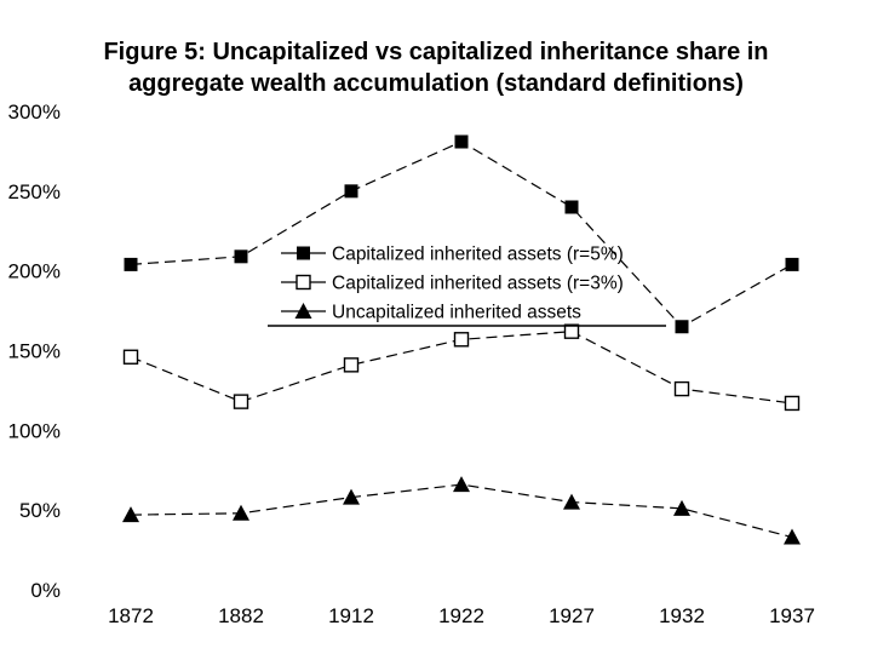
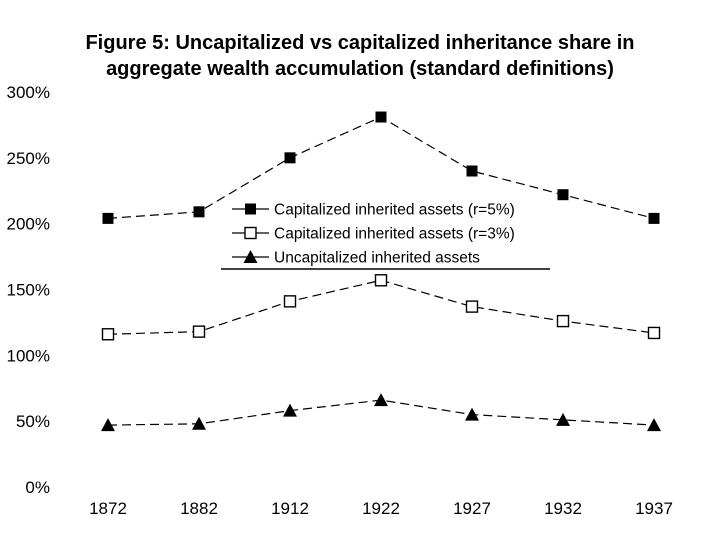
Capitalized inherited assets (r=3%)/1872: 146% -> 116%
Capitalized inherited assets (r=3%)/1927: 162% -> 137%
Capitalized inherited assets (r=5%)/1932: 165% -> 222%
Uncapitalized inherited assets/1937: 33% -> 47%
